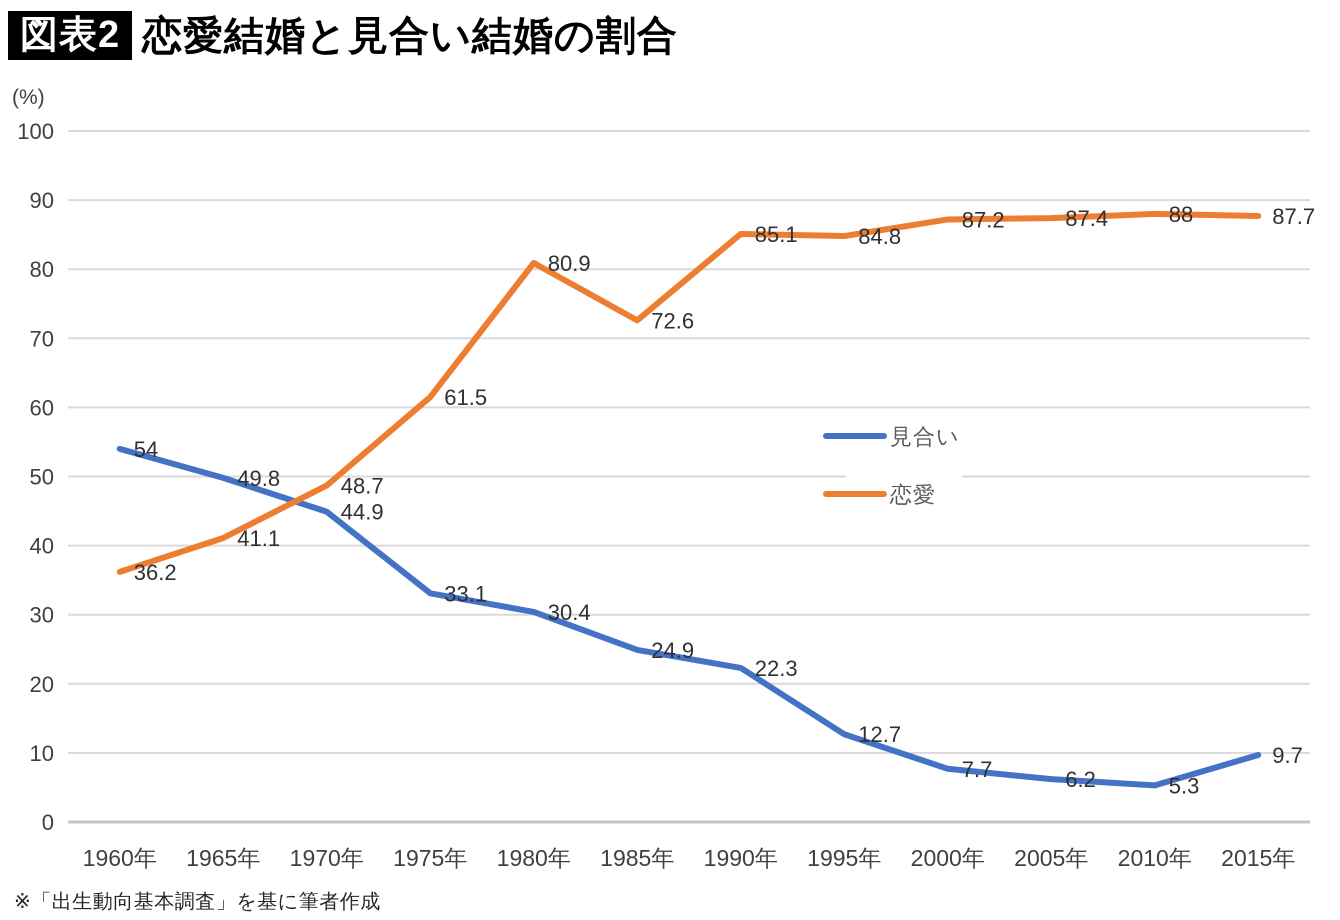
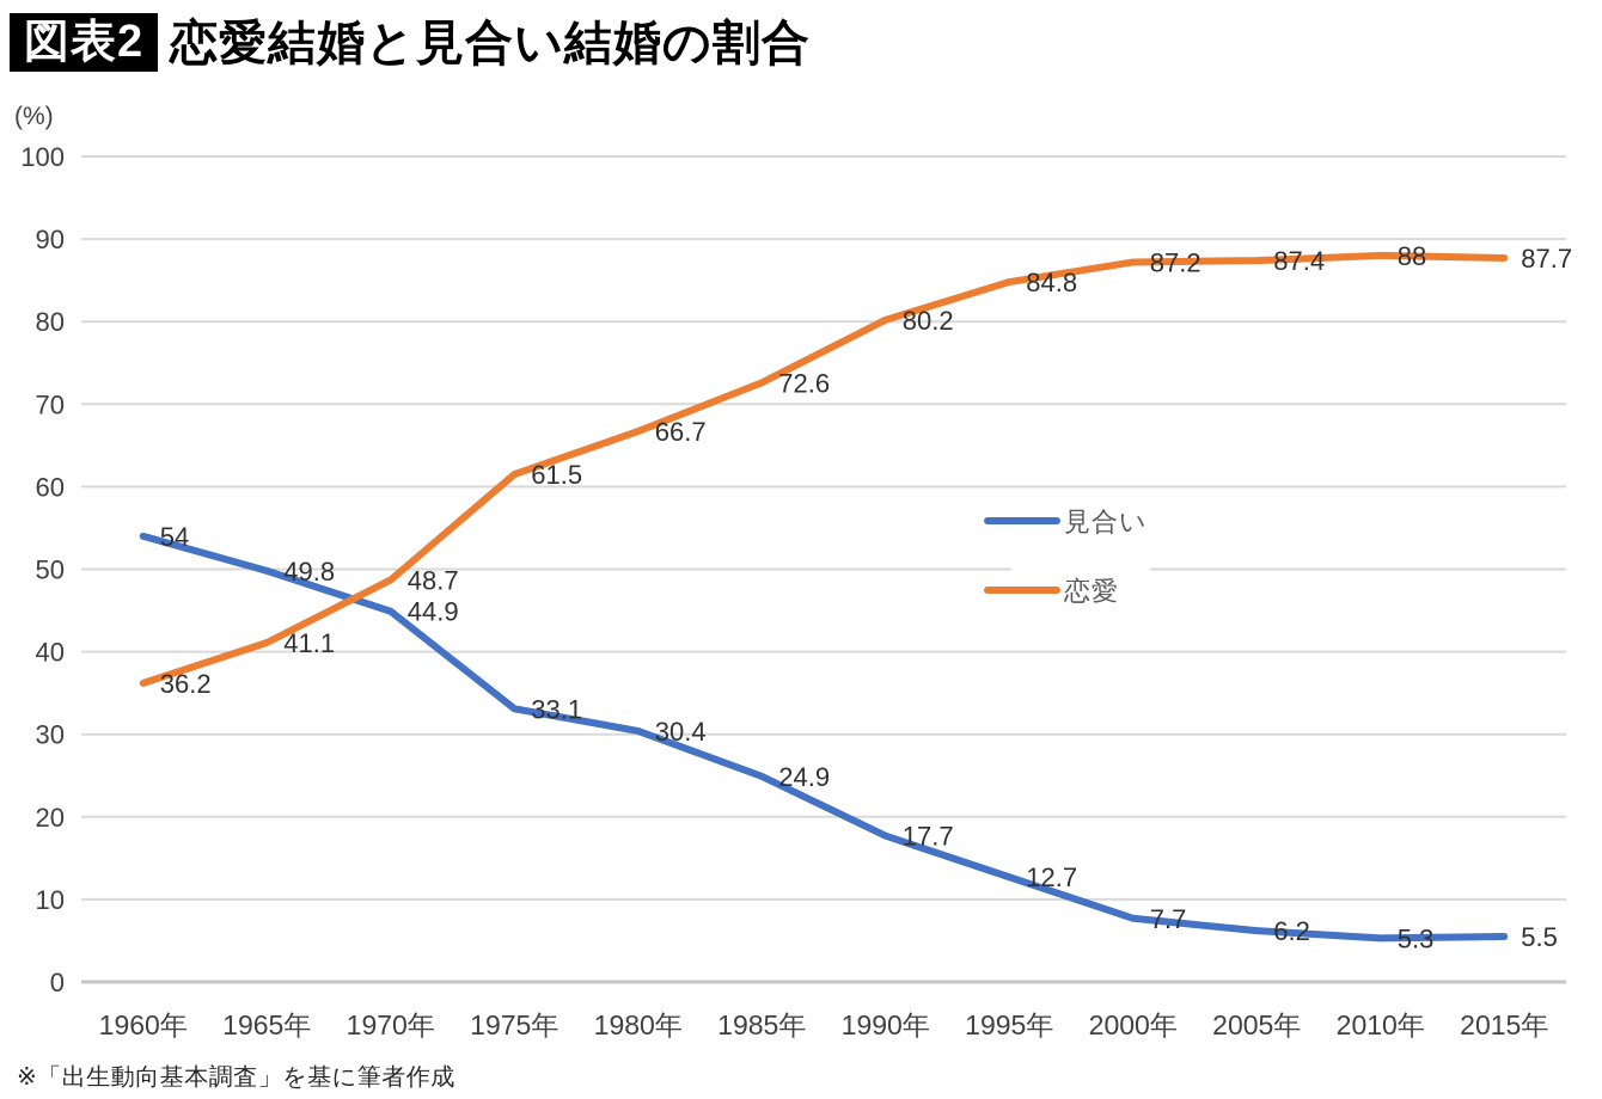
恋愛/1980年: 80.9 -> 66.7
見合い/1990年: 22.3 -> 17.7
恋愛/1990年: 85.1 -> 80.2
見合い/2015年: 9.7 -> 5.5
